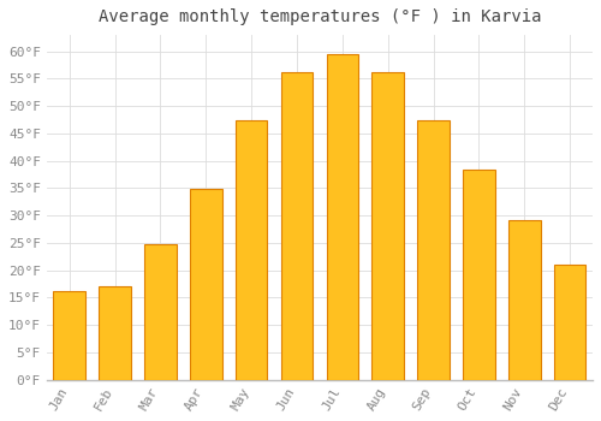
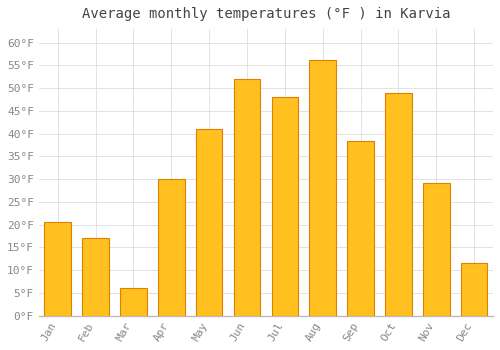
Jan: 16.2°F -> 20.5°F
Mar: 24.8°F -> 6.0°F
Apr: 34.9°F -> 30.0°F
May: 47.3°F -> 41.0°F
Jun: 56.3°F -> 52.0°F
Jul: 59.5°F -> 48.0°F
Sep: 47.3°F -> 38.5°F
Oct: 38.5°F -> 49.0°F
Dec: 21.0°F -> 11.5°F
